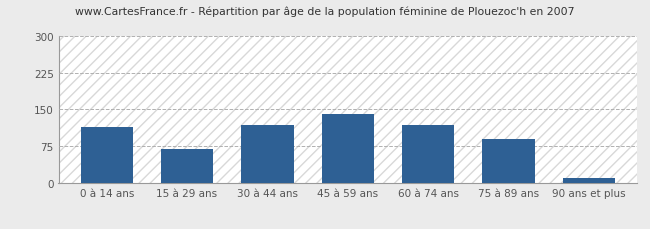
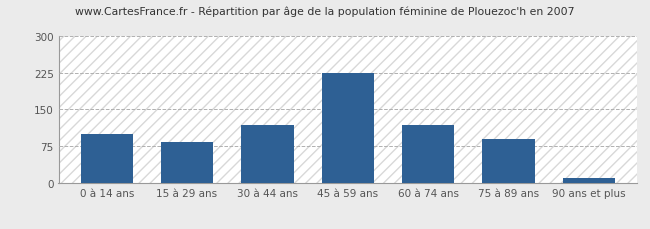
0 à 14 ans: 115 -> 100
15 à 29 ans: 70 -> 83
45 à 59 ans: 140 -> 224
